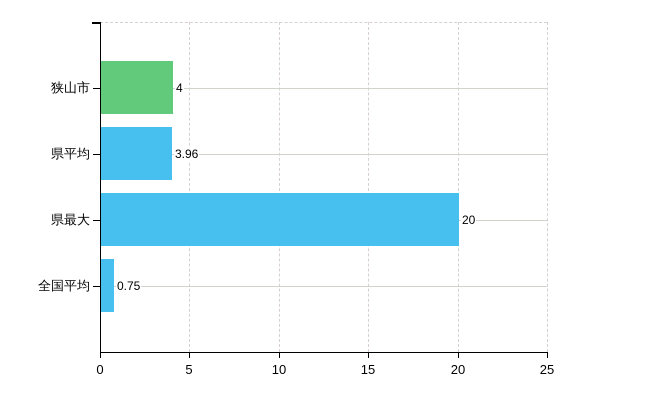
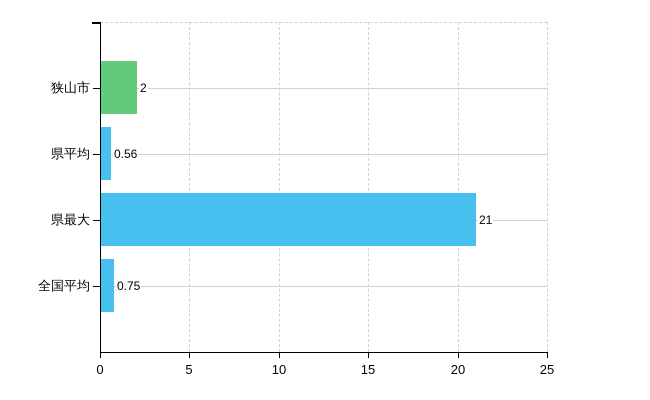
狭山市: 4 -> 2
県平均: 3.96 -> 0.56
県最大: 20 -> 21
